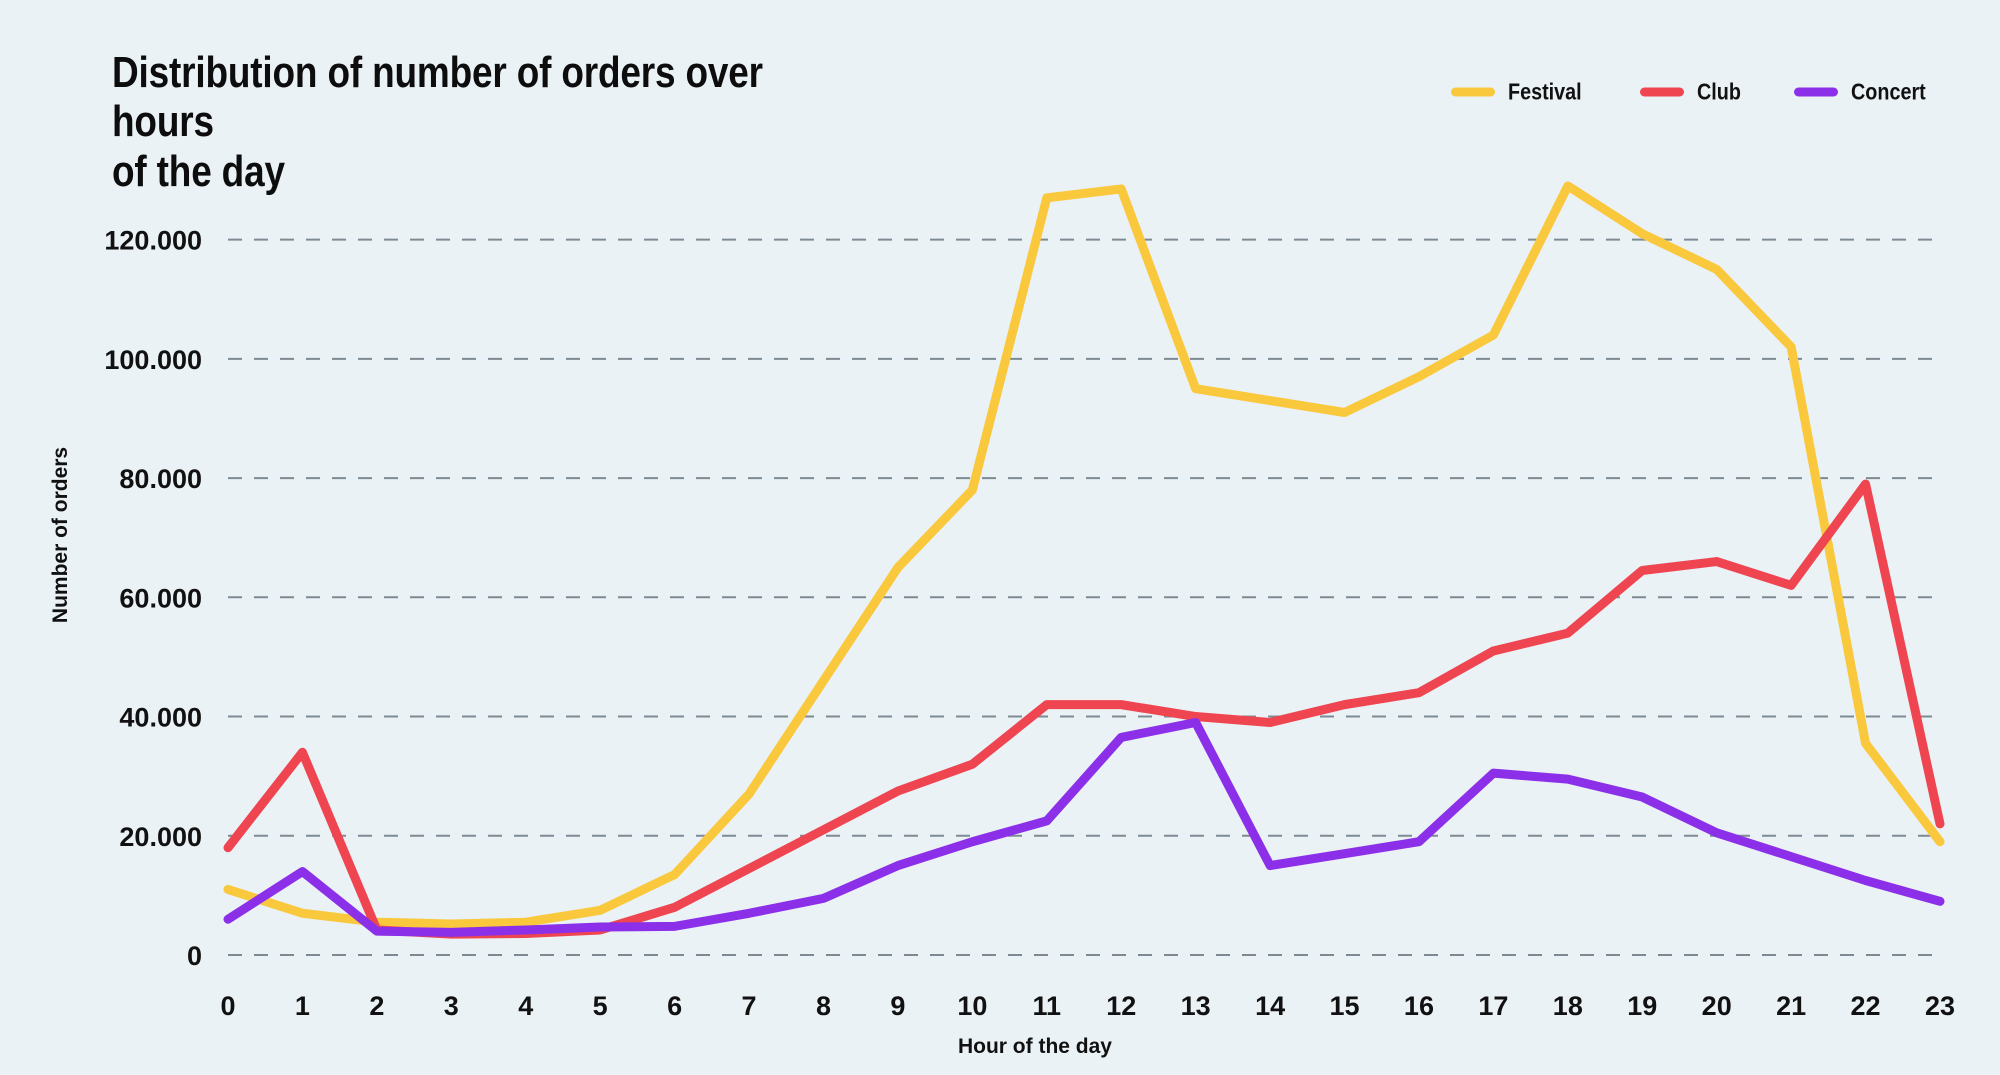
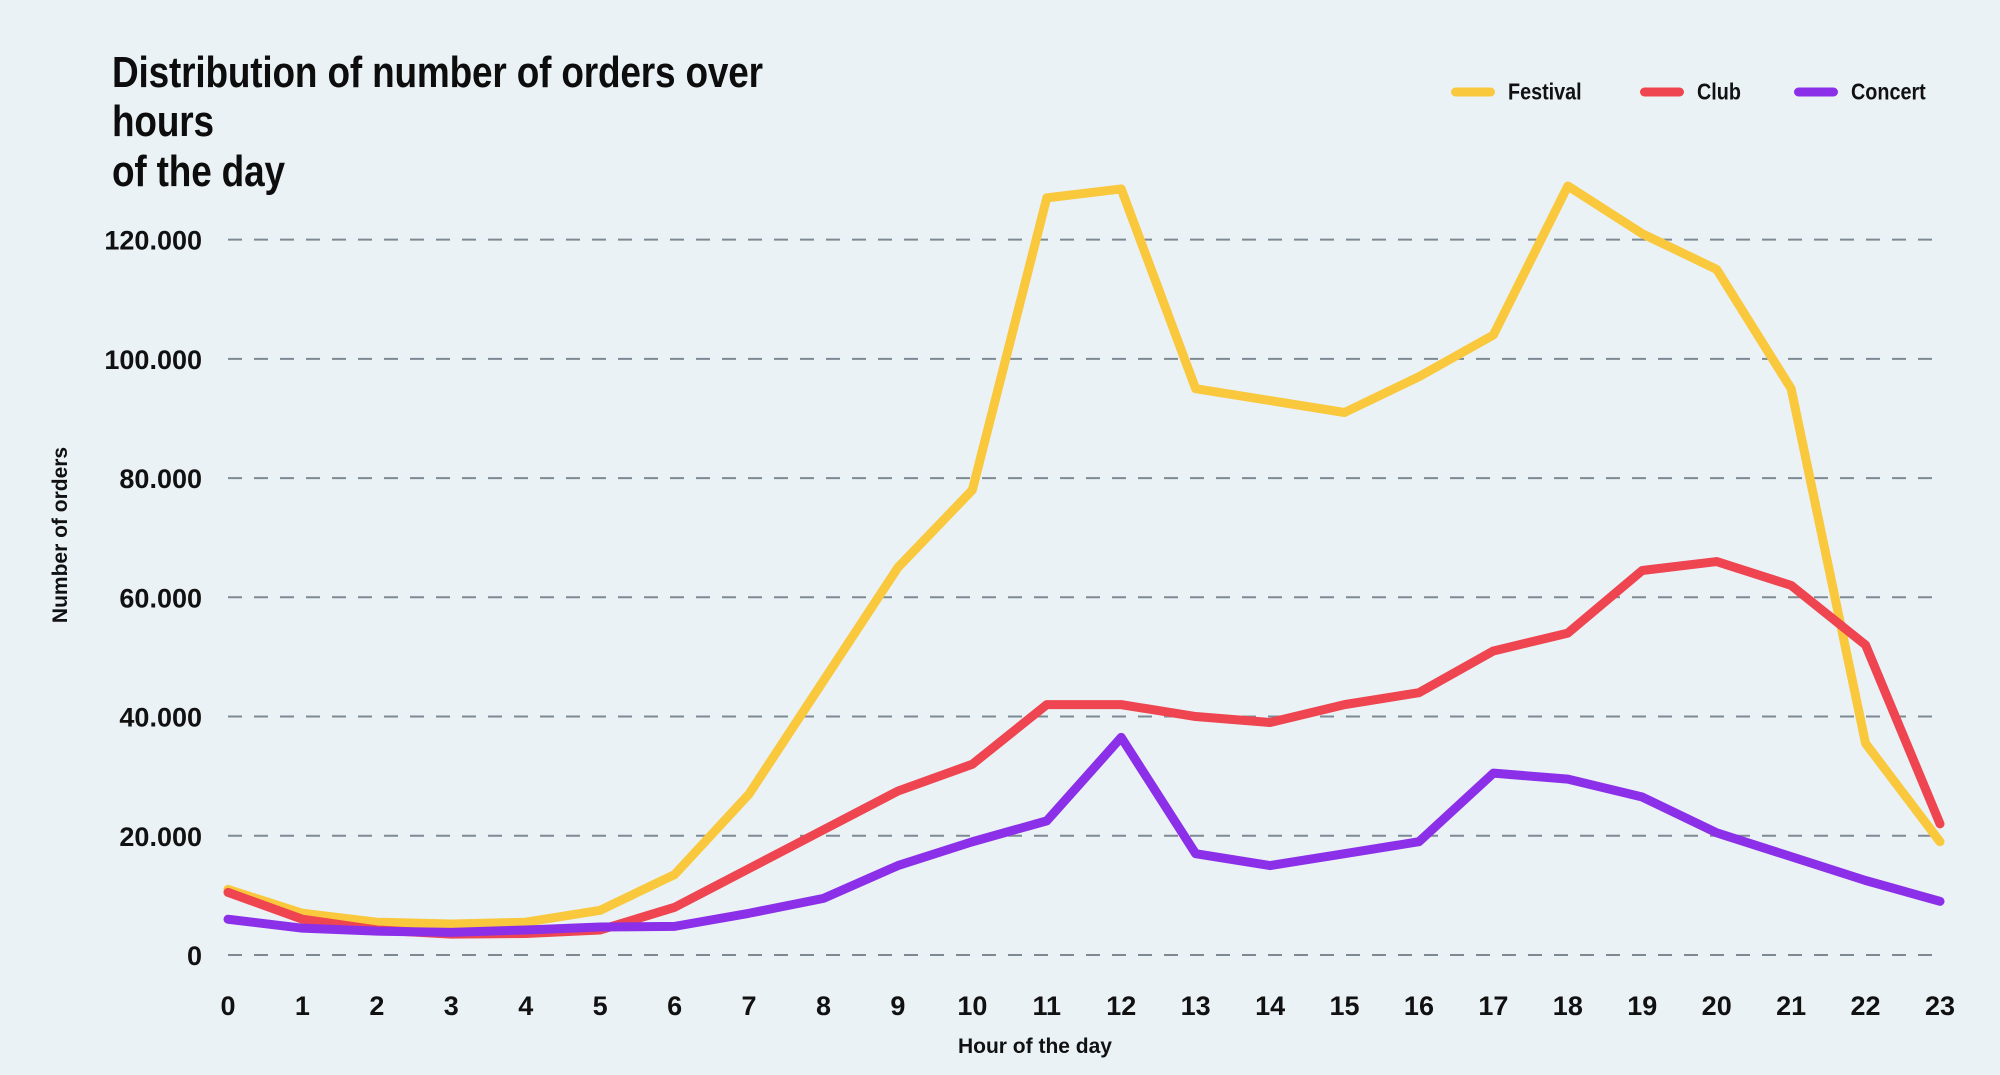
Club/0: 18000 -> 10000
Club/1: 34000 -> 6000
Concert/1: 14000 -> 4000
Concert/13: 39000 -> 17000
Festival/21: 102000 -> 95000
Club/22: 79000 -> 52000
